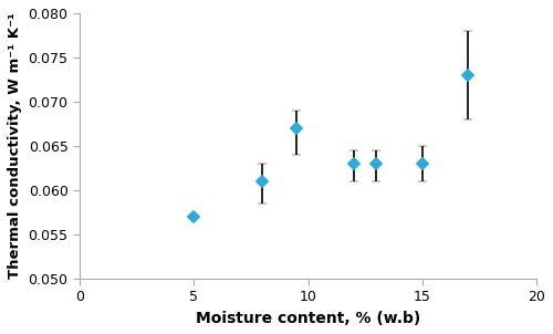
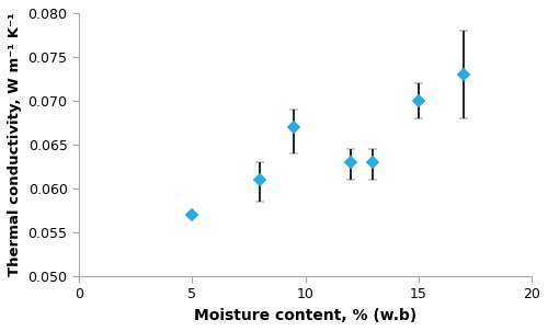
15: 0.063 -> 0.070
